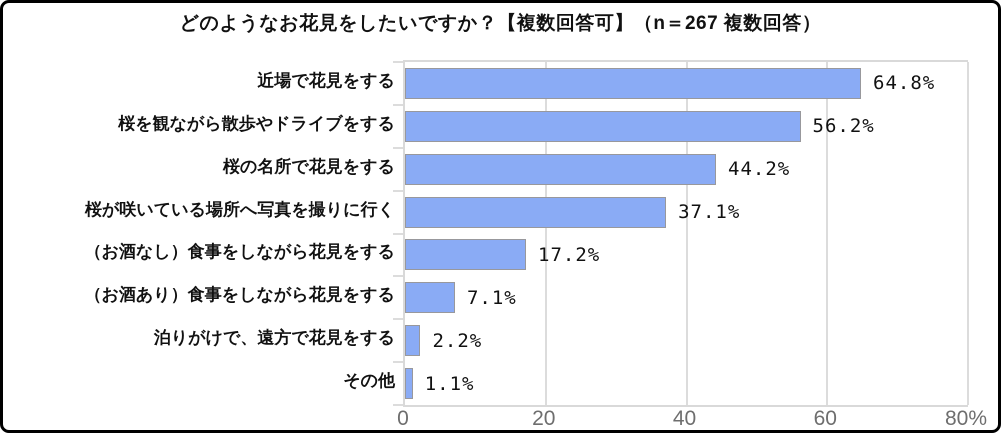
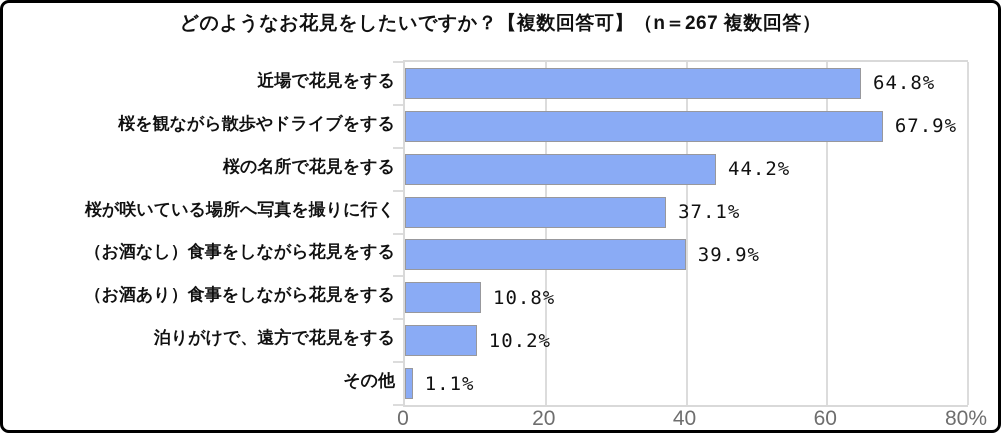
桜を観ながら散歩やドライブをする: 56.2% -> 67.9%
（お酒なし）食事をしながら花見をする: 17.2% -> 39.9%
（お酒あり）食事をしながら花見をする: 7.1% -> 10.8%
泊りがけで、遠方で花見をする: 2.2% -> 10.2%
